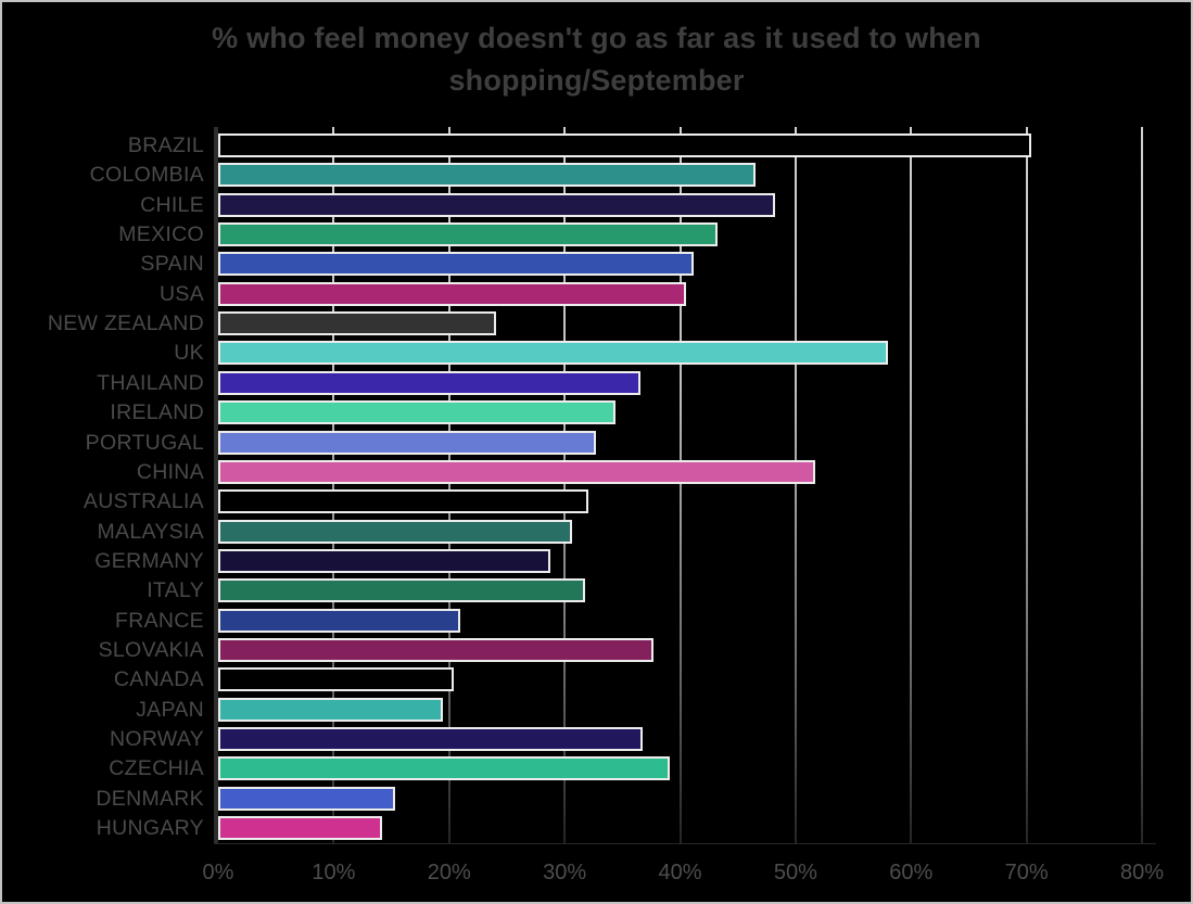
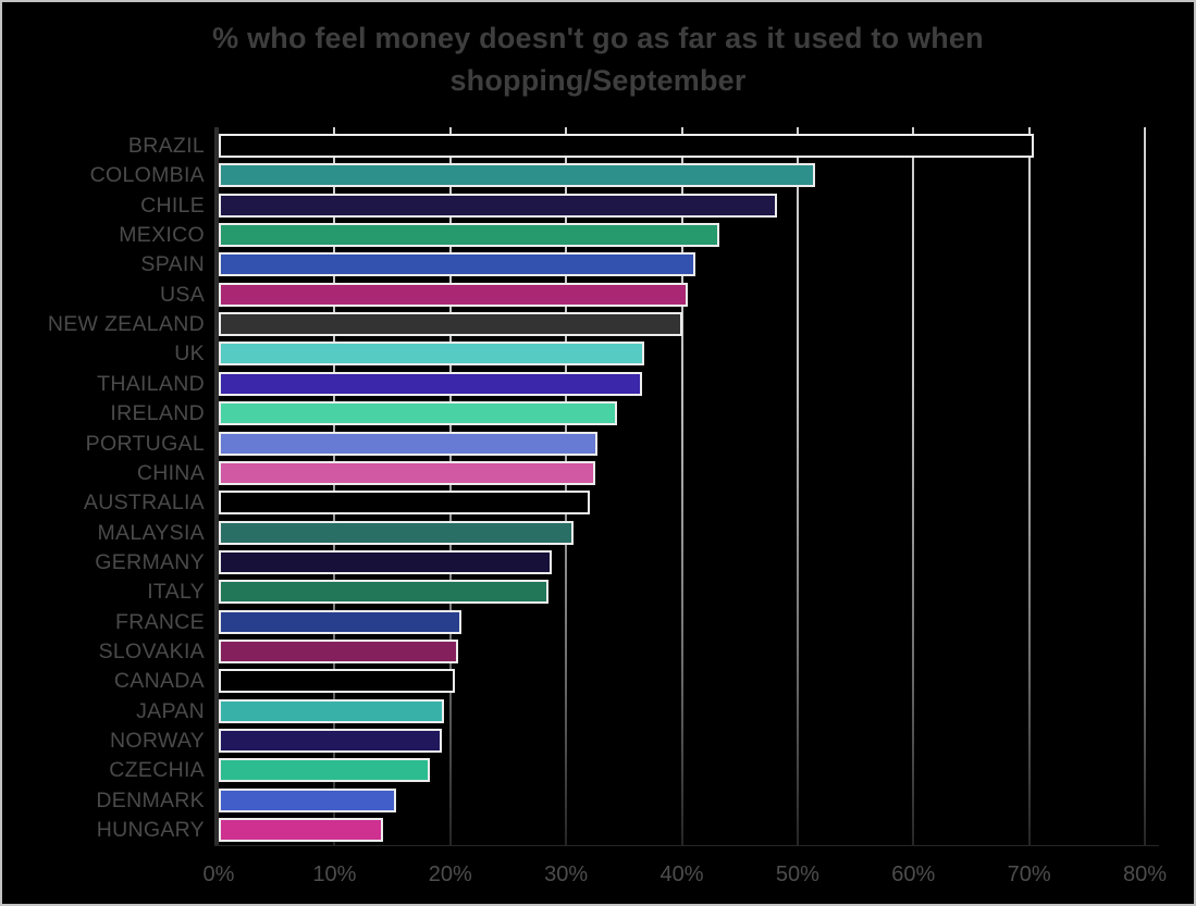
COLOMBIA: 46.5% -> 51.5%
NEW ZEALAND: 24.1% -> 40.0%
UK: 58.0% -> 36.8%
CHINA: 51.7% -> 32.5%
ITALY: 31.8% -> 28.5%
SLOVAKIA: 37.7% -> 20.7%
NORWAY: 36.8% -> 19.3%
CZECHIA: 39.1% -> 18.2%
